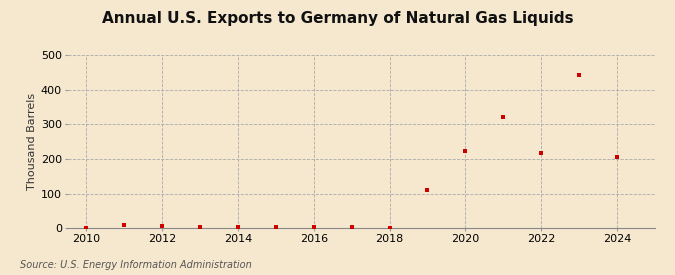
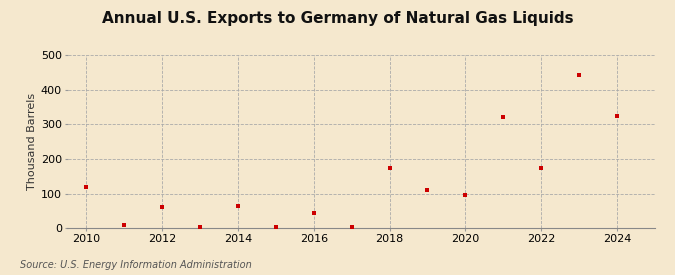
2010: 1 -> 120
2012: 7 -> 60
2014: 4 -> 65
2016: 4 -> 45
2018: 2 -> 175
2020: 222 -> 95
2022: 217 -> 175
2024: 207 -> 325
